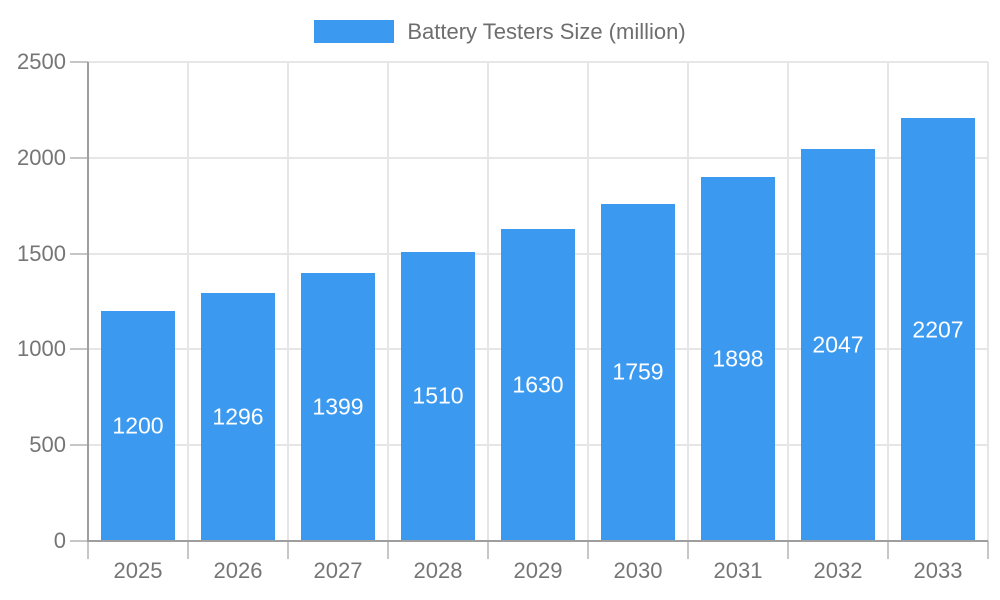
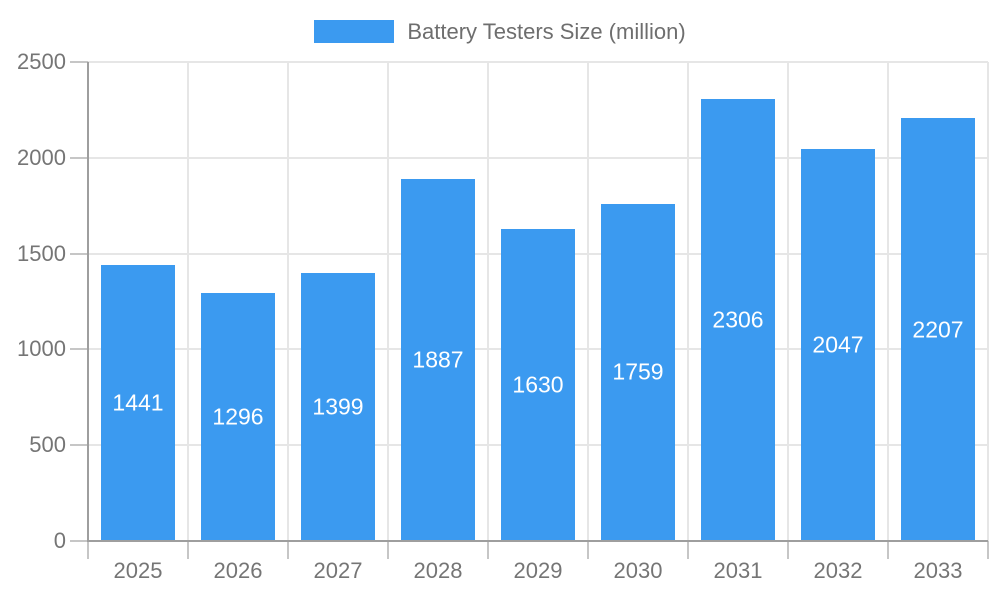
2025: 1200 -> 1441
2028: 1510 -> 1887
2031: 1898 -> 2306
